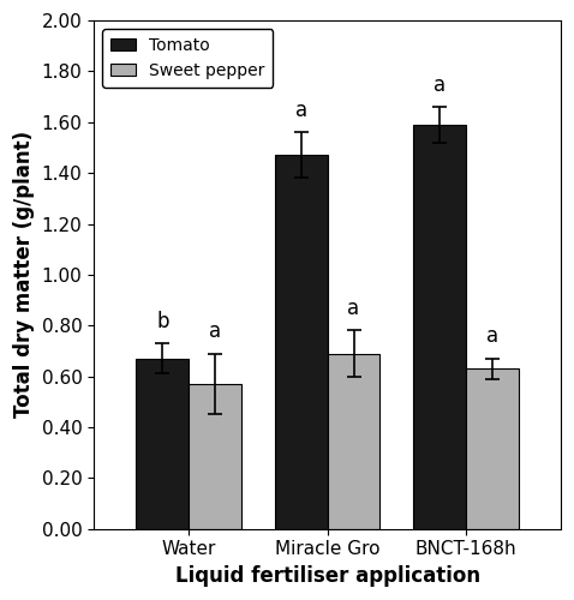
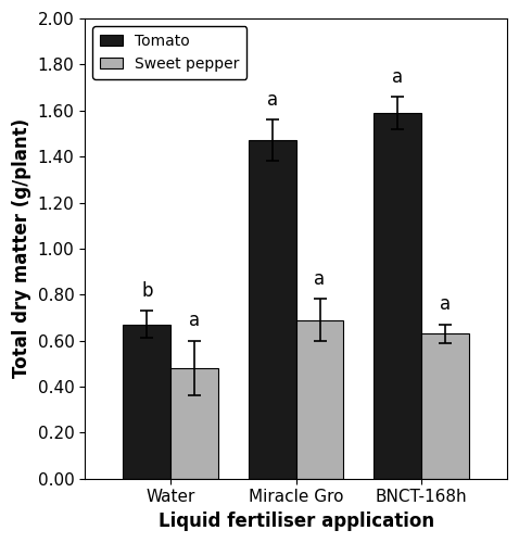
Sweet pepper/Water: 0.57 -> 0.48
